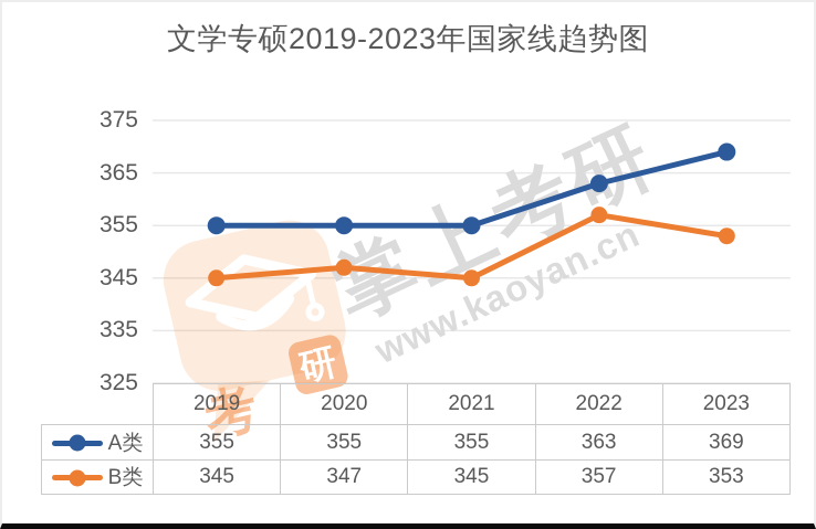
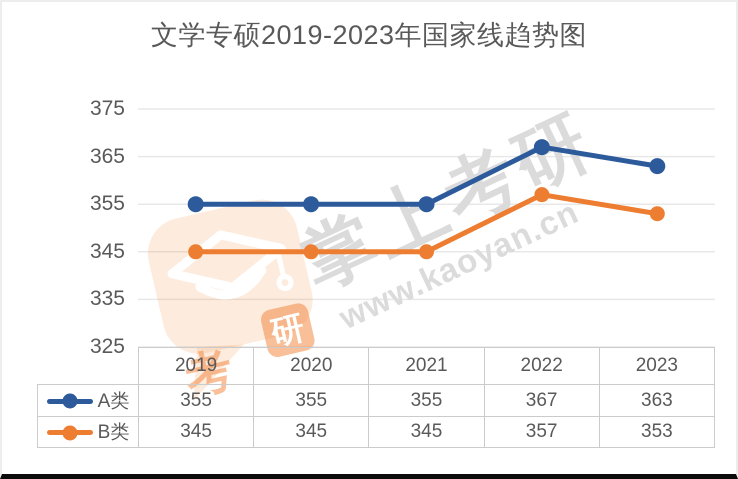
B类/2020: 347 -> 345
A类/2022: 363 -> 367
A类/2023: 369 -> 363
